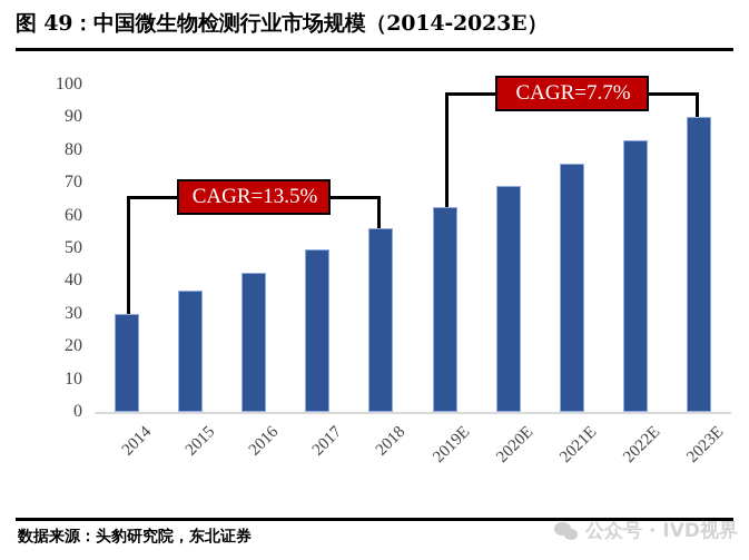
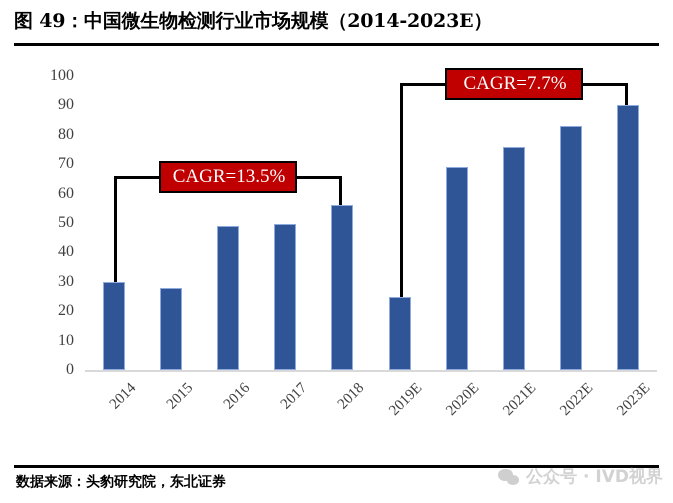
2015: 37 -> 28
2016: 42 -> 49
2019E: 62 -> 25
